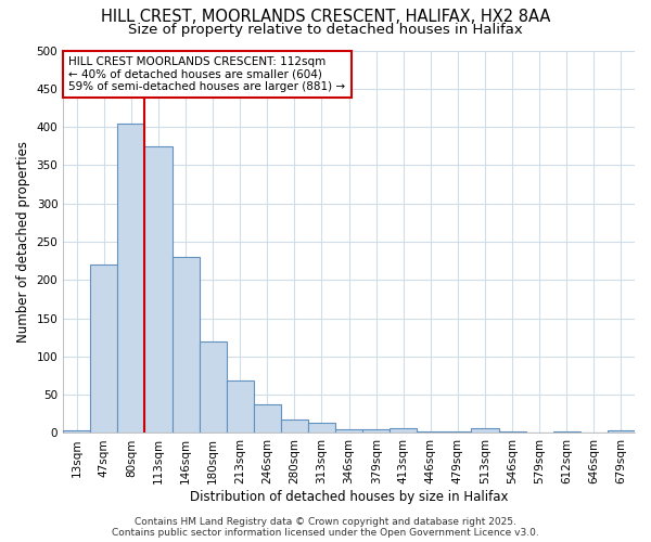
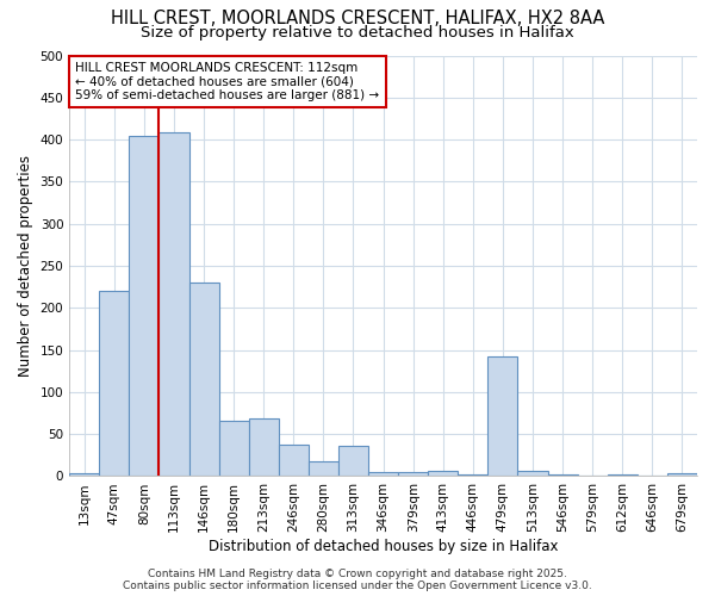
113sqm: 375 -> 408
180sqm: 120 -> 66
313sqm: 14 -> 36
479sqm: 2 -> 142
